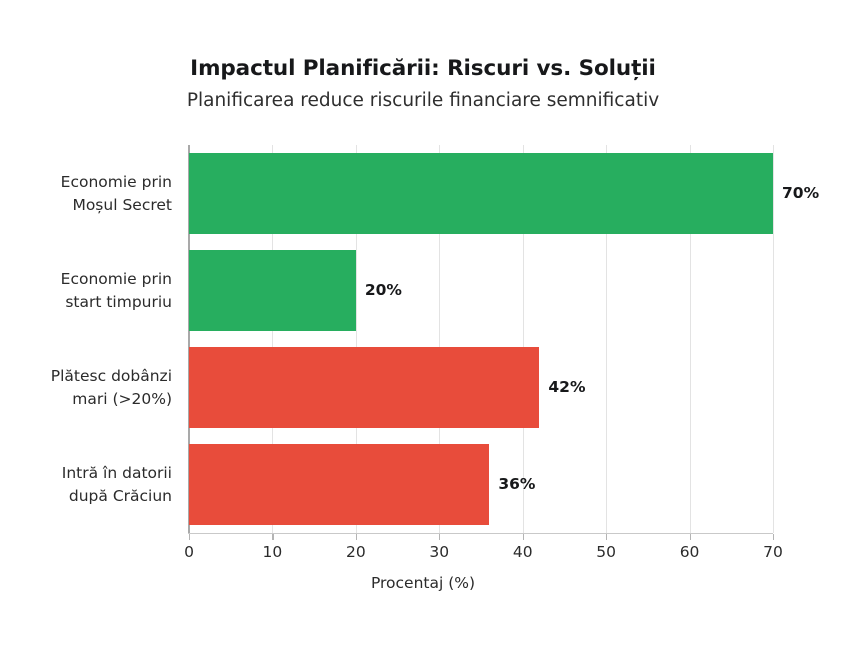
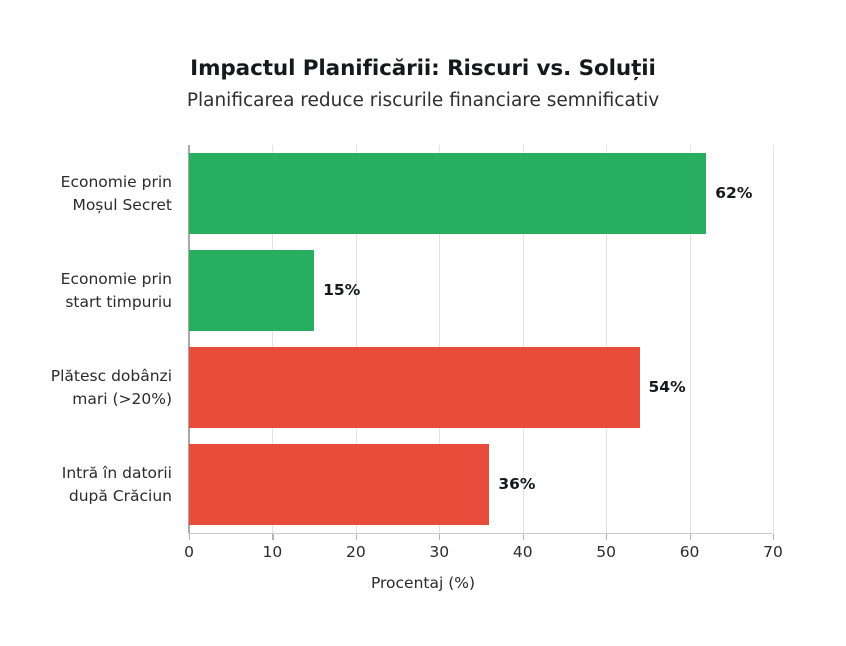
Economie prin Moșul Secret: 70% -> 62%
Economie prin start timpuriu: 20% -> 15%
Plătesc dobânzi mari (>20%): 42% -> 54%
